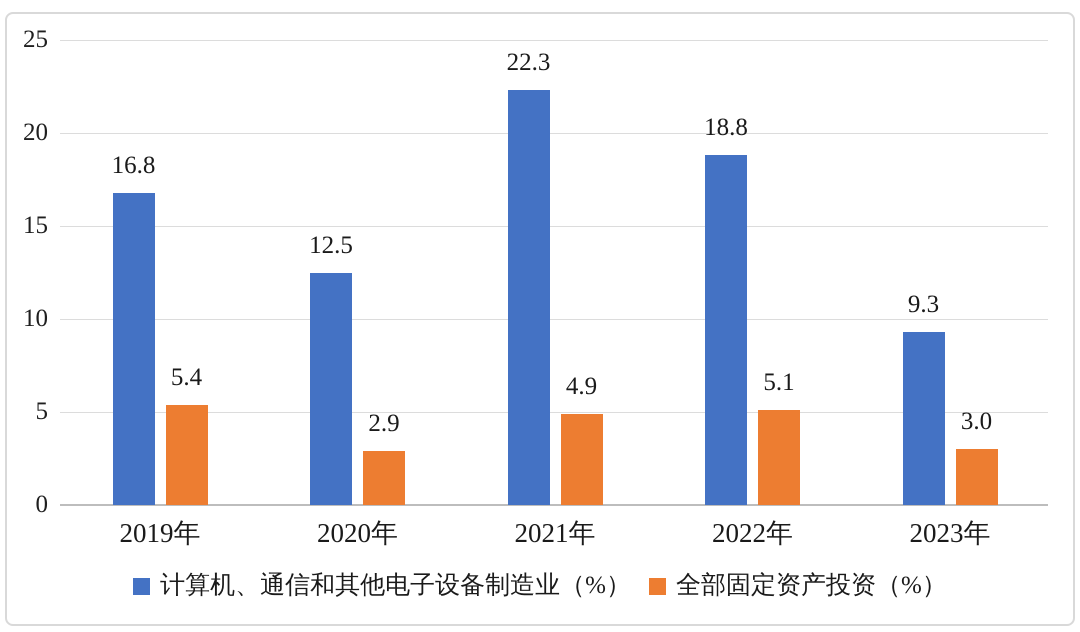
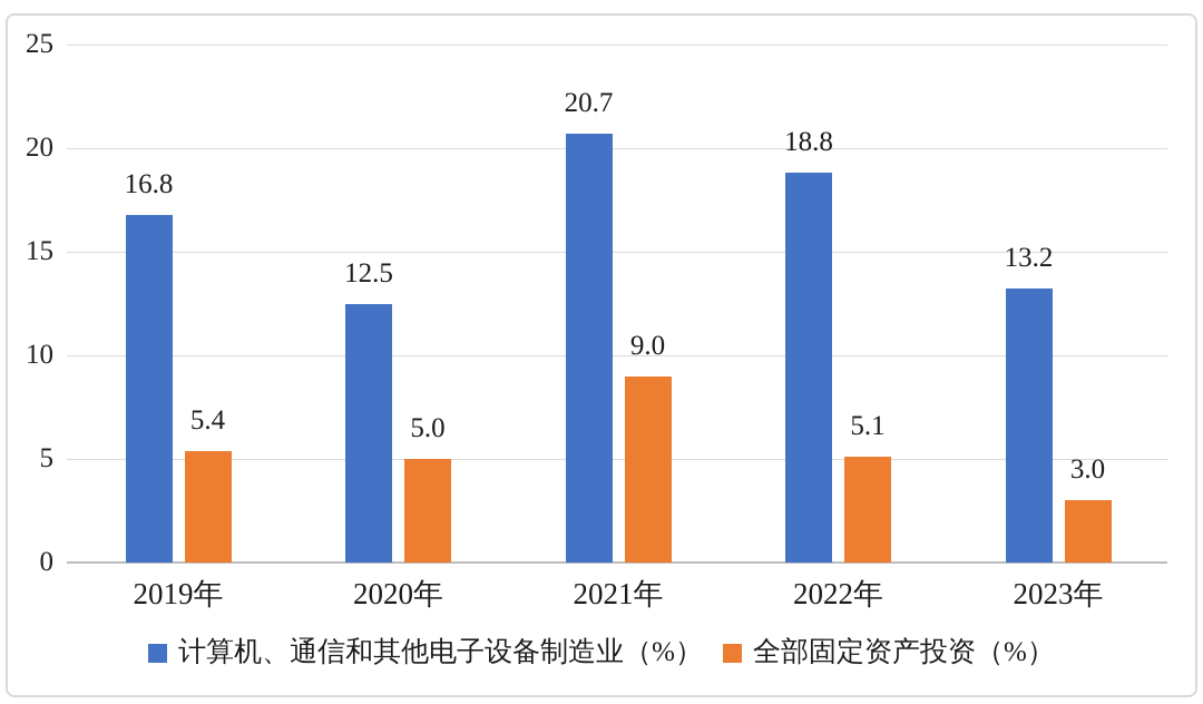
全部固定资产投资（%）/2020年: 2.9 -> 5.0
计算机、通信和其他电子设备制造业（%）/2021年: 22.3 -> 20.7
全部固定资产投资（%）/2021年: 4.9 -> 9.0
计算机、通信和其他电子设备制造业（%）/2023年: 9.3 -> 13.2
